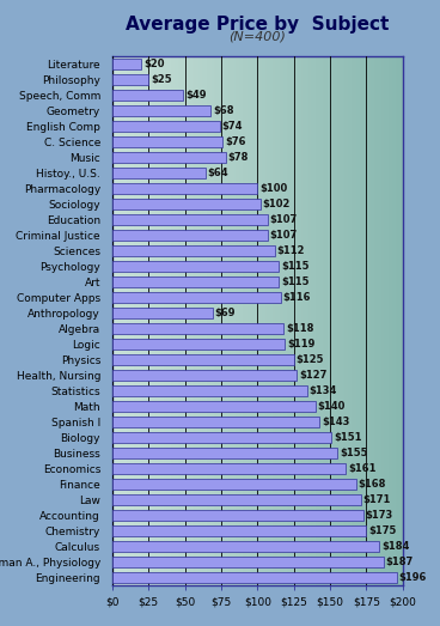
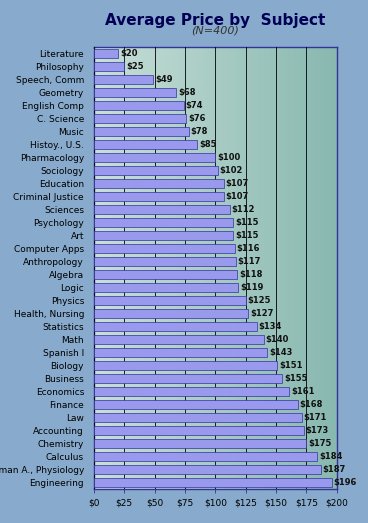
Histoy., U.S.: $64 -> $85
Anthropology: $69 -> $117
